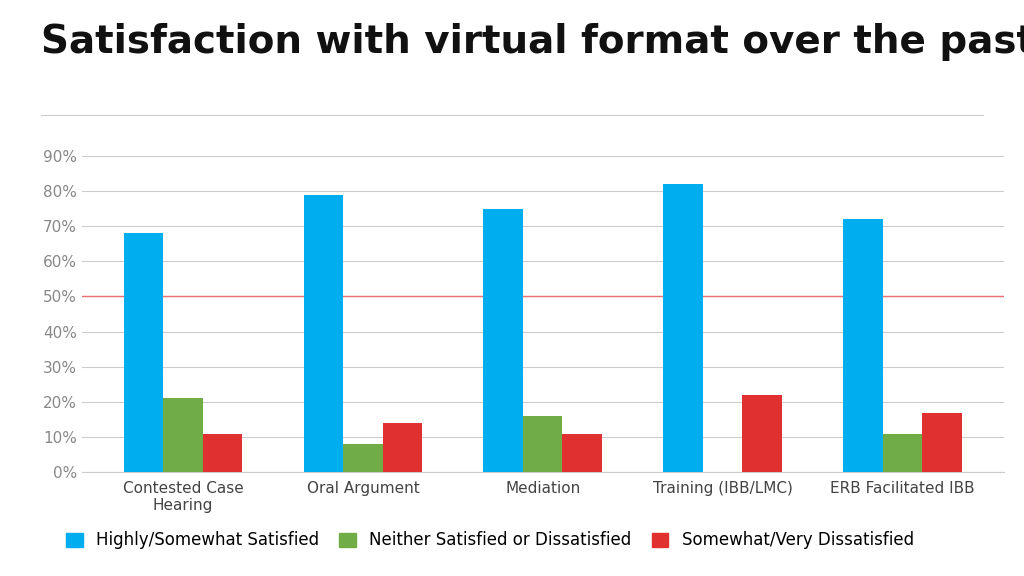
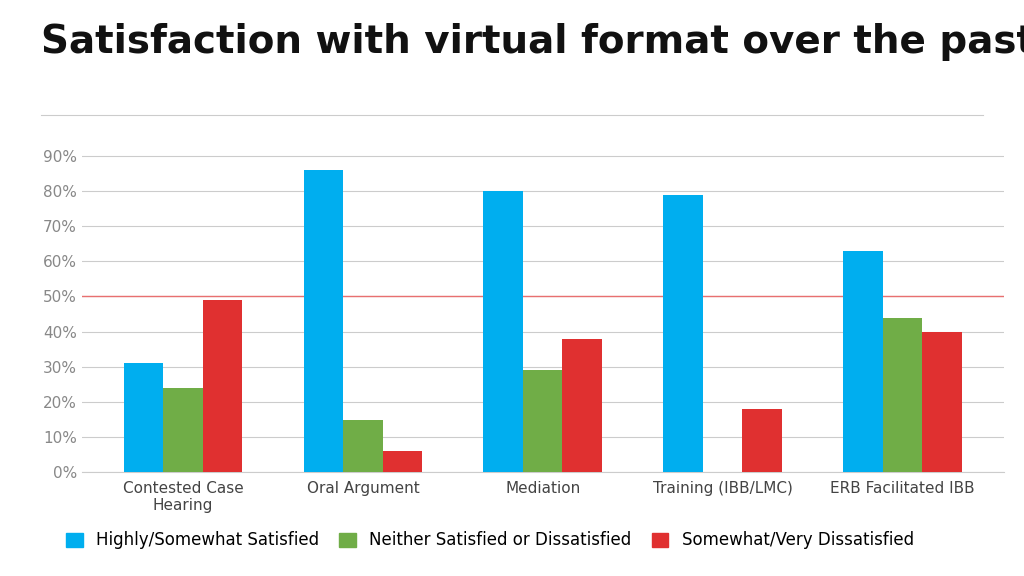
Highly/Somewhat Satisfied/Contested Case Hearing: 68% -> 31%
Neither Satisfied or Dissatisfied/Contested Case Hearing: 21% -> 24%
Somewhat/Very Dissatisfied/Contested Case Hearing: 11% -> 49%
Highly/Somewhat Satisfied/Oral Argument: 79% -> 86%
Neither Satisfied or Dissatisfied/Oral Argument: 8% -> 15%
Somewhat/Very Dissatisfied/Oral Argument: 14% -> 6%
Highly/Somewhat Satisfied/Mediation: 75% -> 80%
Neither Satisfied or Dissatisfied/Mediation: 16% -> 29%
Somewhat/Very Dissatisfied/Mediation: 11% -> 38%
Highly/Somewhat Satisfied/Training (IBB/LMC): 82% -> 79%
Somewhat/Very Dissatisfied/Training (IBB/LMC): 22% -> 18%
Highly/Somewhat Satisfied/ERB Facilitated IBB: 72% -> 63%
Neither Satisfied or Dissatisfied/ERB Facilitated IBB: 11% -> 44%
Somewhat/Very Dissatisfied/ERB Facilitated IBB: 17% -> 40%
